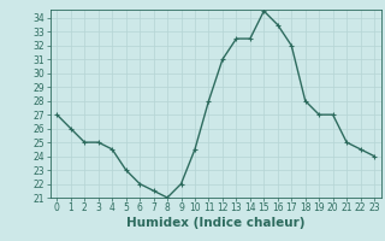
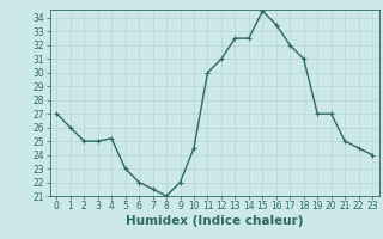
4: 24.5 -> 25.2
11: 28.0 -> 30.0
18: 28.0 -> 31.0
